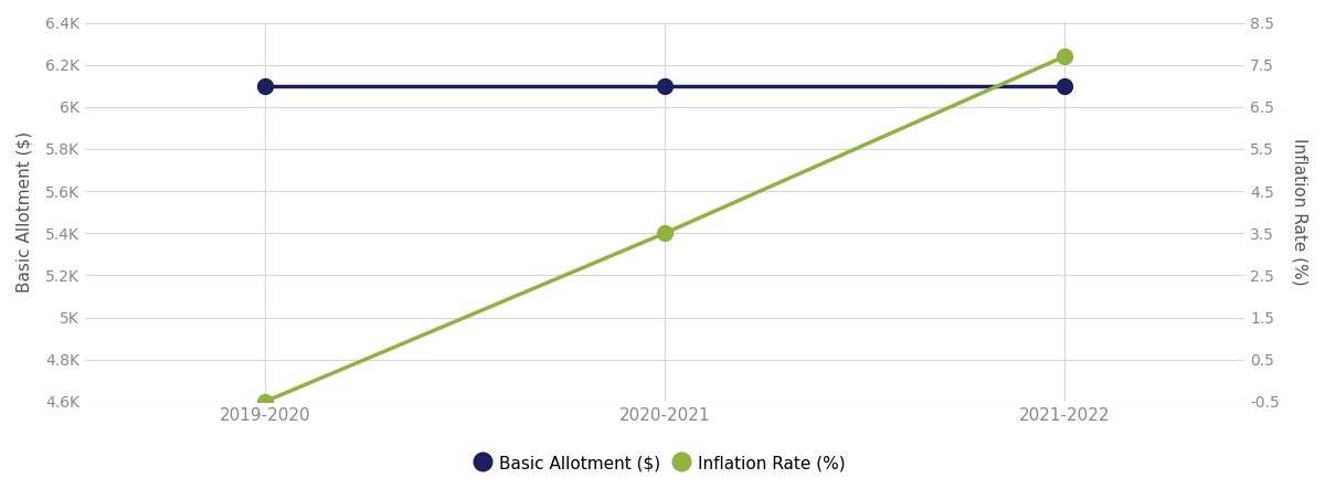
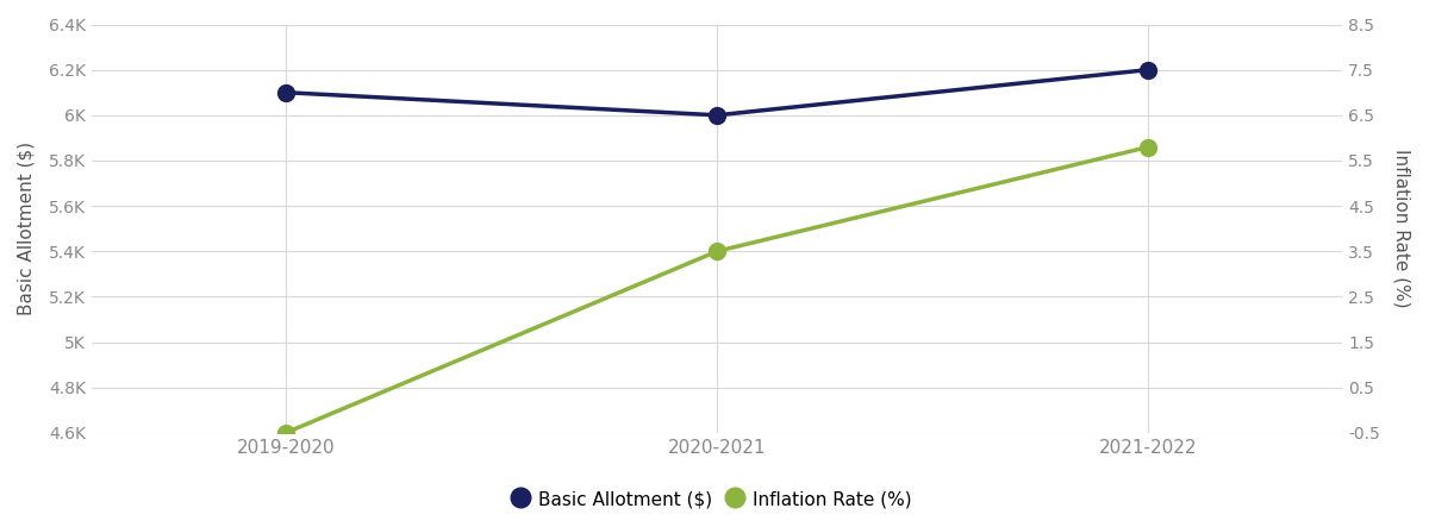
Basic Allotment ($)/2020-2021: 6.1K -> 6.0K
Basic Allotment ($)/2021-2022: 6.1K -> 6.2K
Inflation Rate (%)/2021-2022: 7.7 -> 5.8
